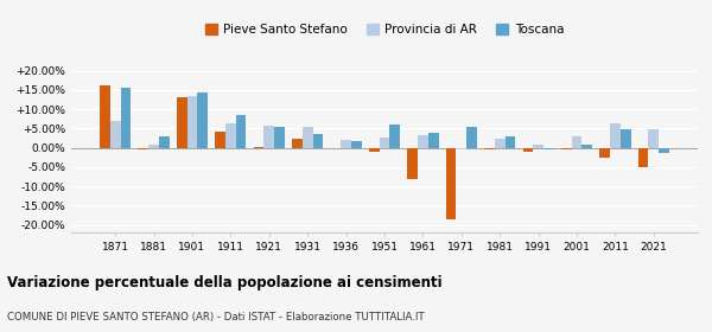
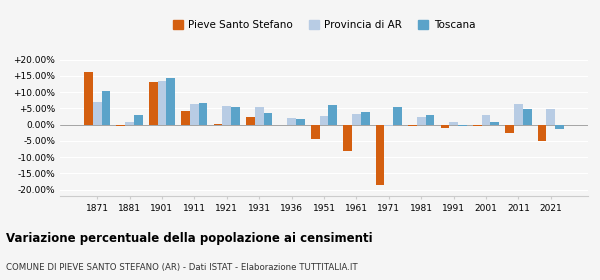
Toscana/1871: 15.5% -> 10.5%
Toscana/1911: 8.5% -> 6.7%
Pieve Santo Stefano/1951: -1.0% -> -4.5%
